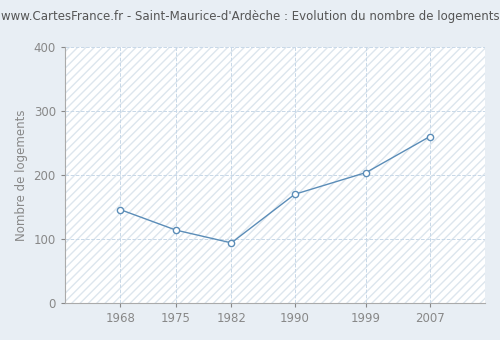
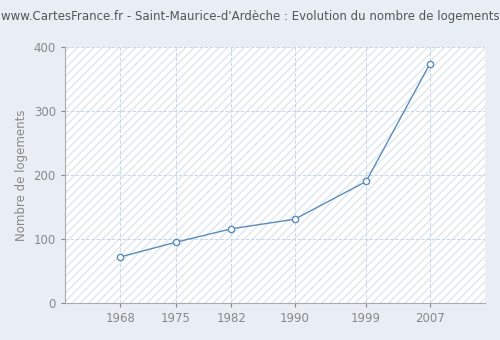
1968: 146 -> 72
1975: 114 -> 95
1982: 94 -> 116
1990: 170 -> 131
1999: 204 -> 190
2007: 260 -> 373
